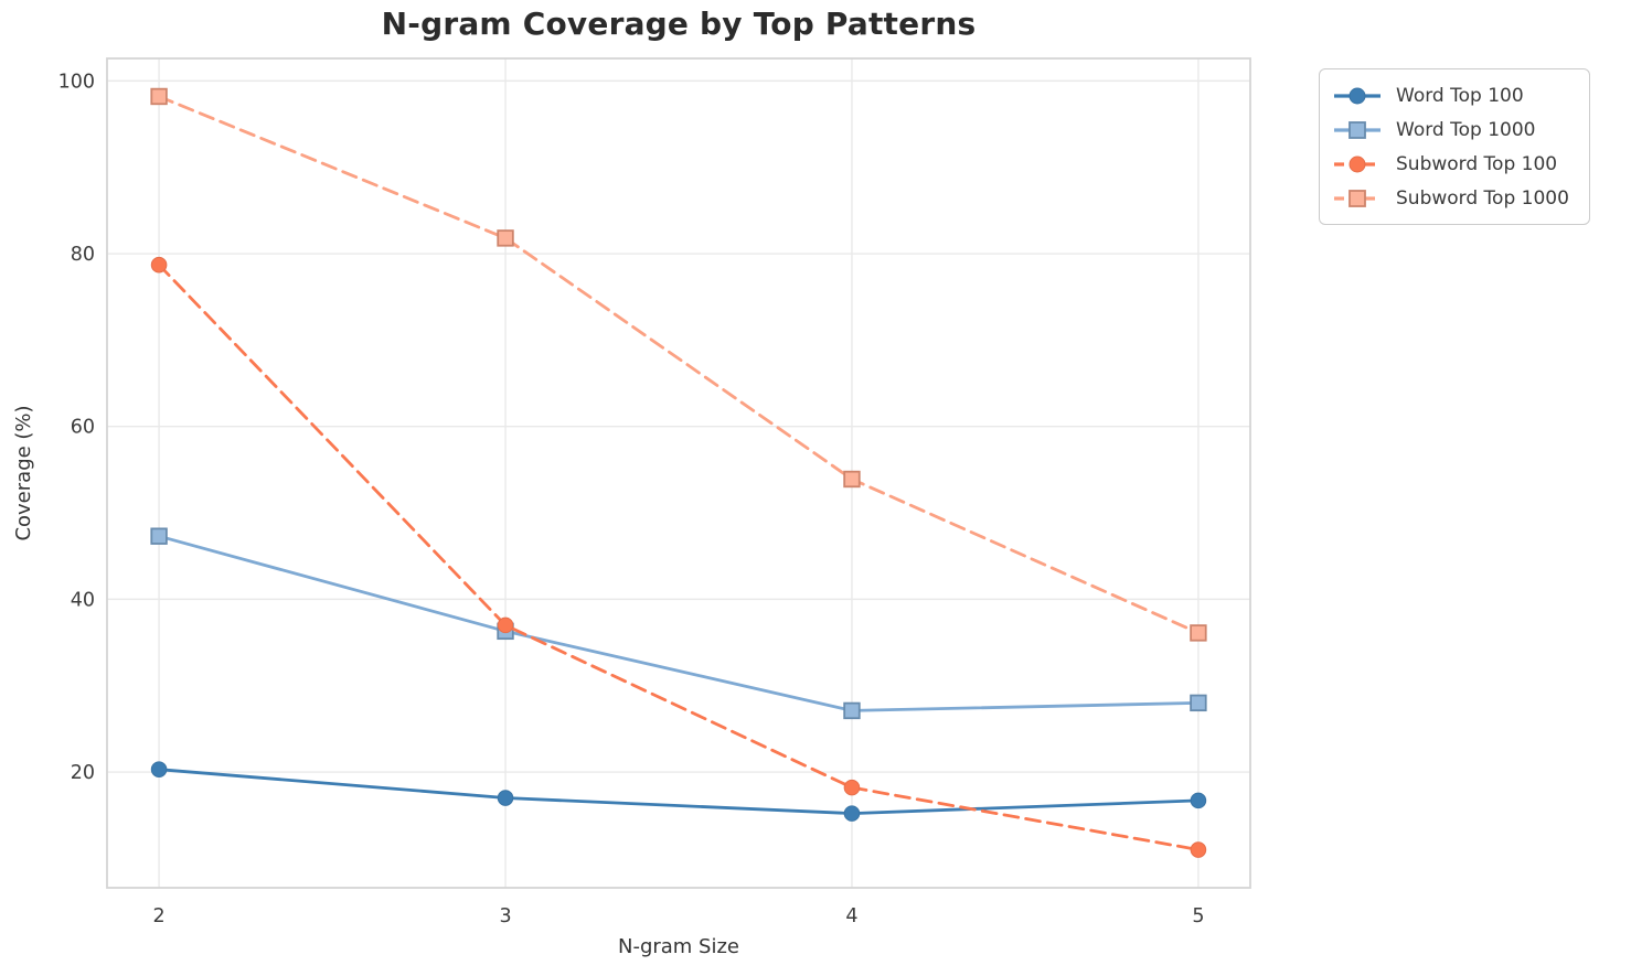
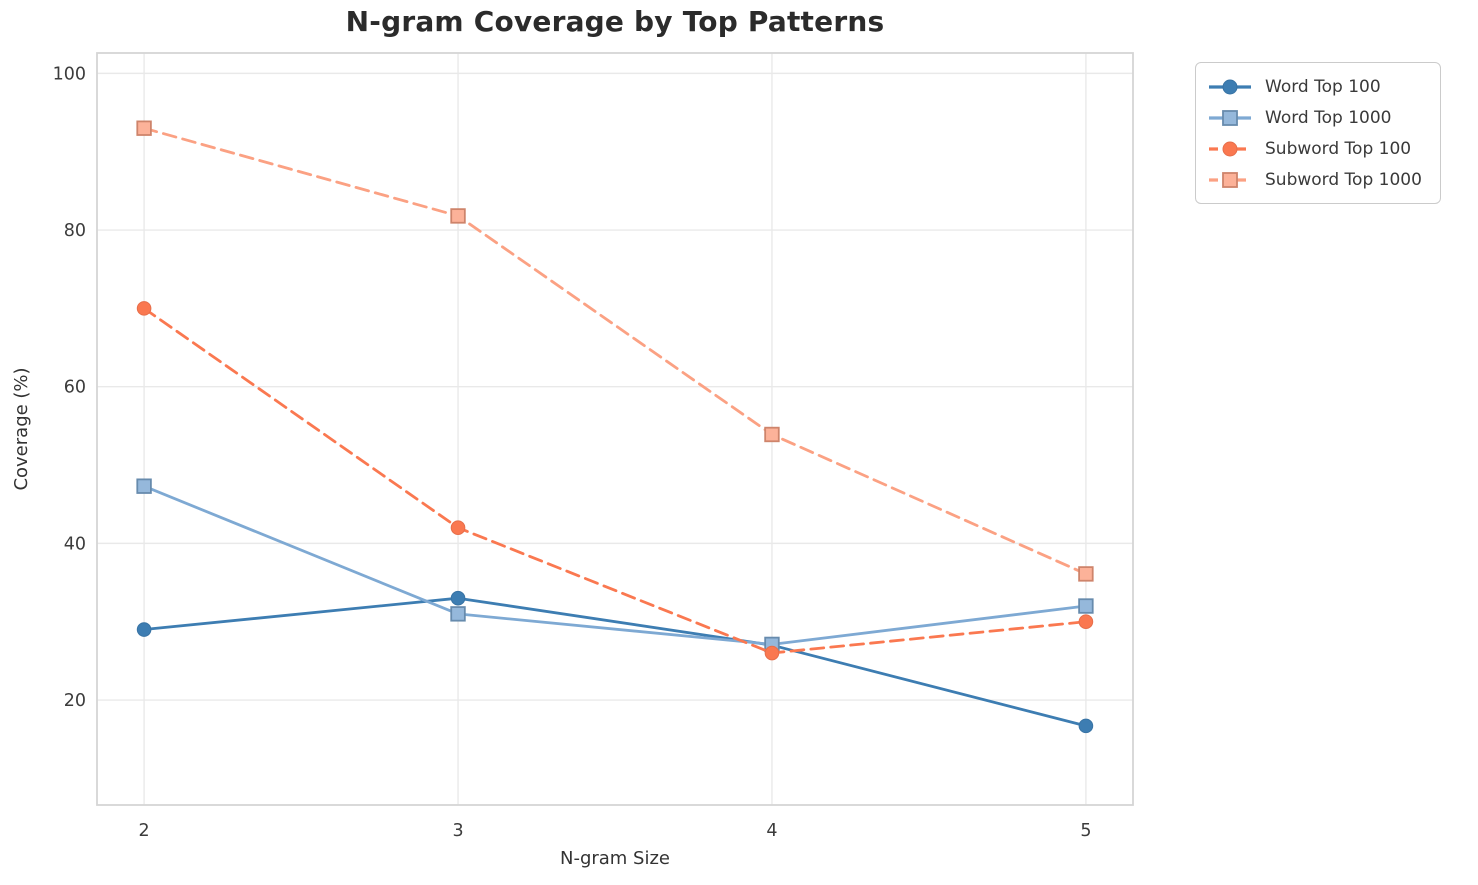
Word Top 100/2: 20 -> 29
Subword Top 100/2: 79 -> 70
Subword Top 1000/2: 98 -> 93
Word Top 100/3: 17 -> 33
Word Top 1000/3: 36 -> 31
Subword Top 100/3: 37 -> 42
Word Top 100/4: 15 -> 27
Subword Top 100/4: 18 -> 26
Word Top 1000/5: 28 -> 32
Subword Top 100/5: 11 -> 30
